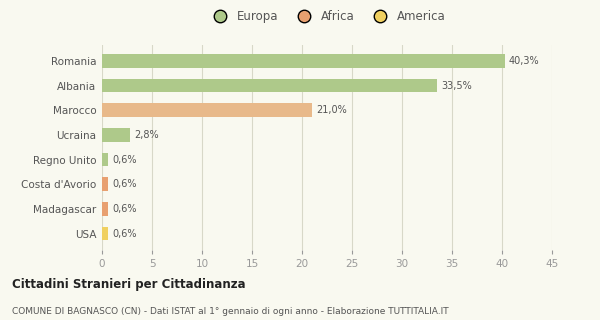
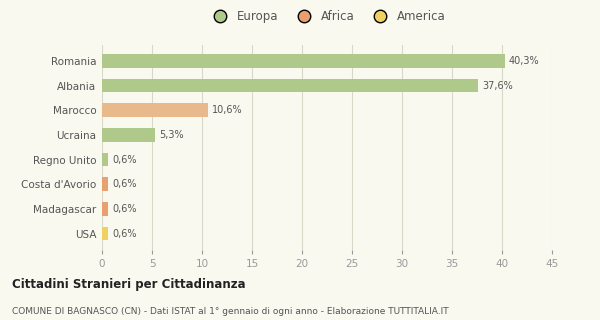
Albania: 33,5% -> 37,6%
Marocco: 21,0% -> 10,6%
Ucraina: 2,8% -> 5,3%
